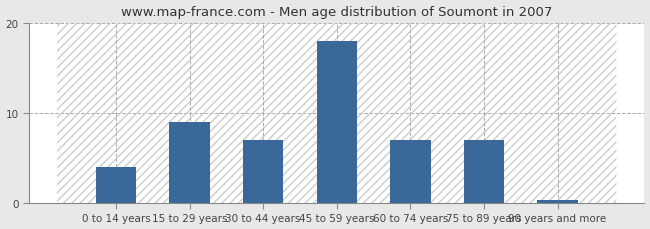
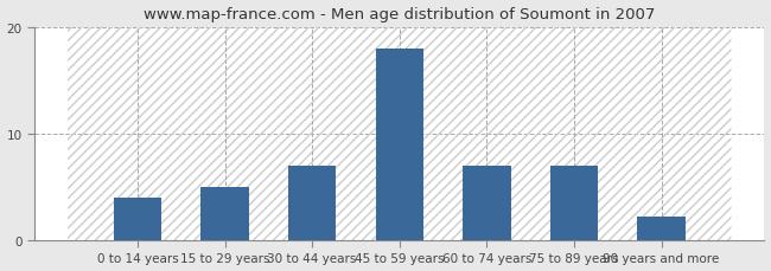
15 to 29 years: 9.0 -> 5.0
90 years and more: 0.3 -> 2.2
